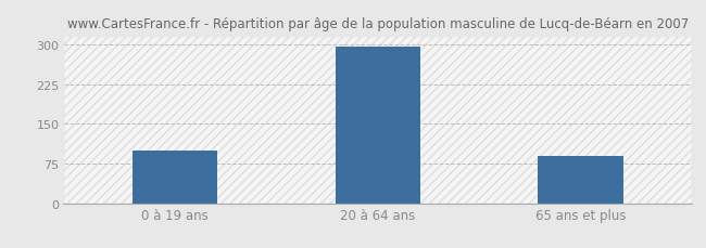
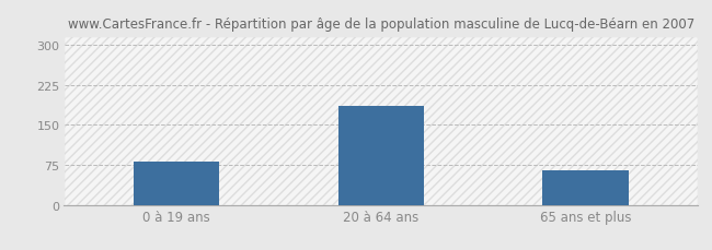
0 à 19 ans: 100 -> 80
20 à 64 ans: 295 -> 185
65 ans et plus: 90 -> 65
